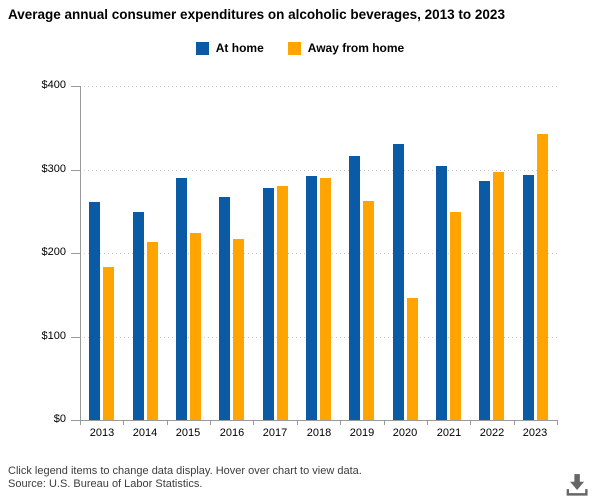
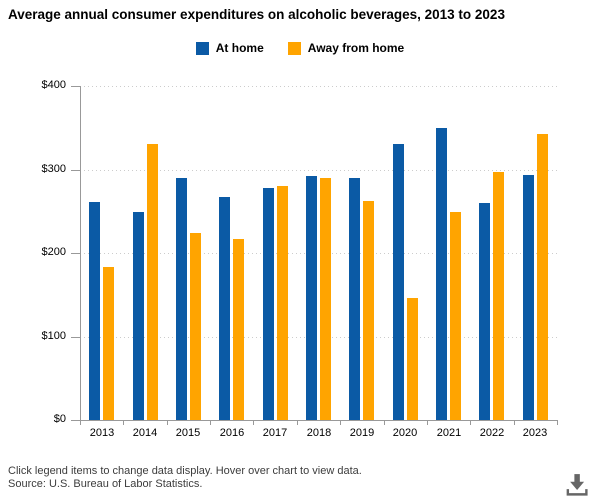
Away from home/2014: $210 -> $330
At home/2019: $320 -> $290
At home/2021: $300 -> $350
At home/2022: $290 -> $260
